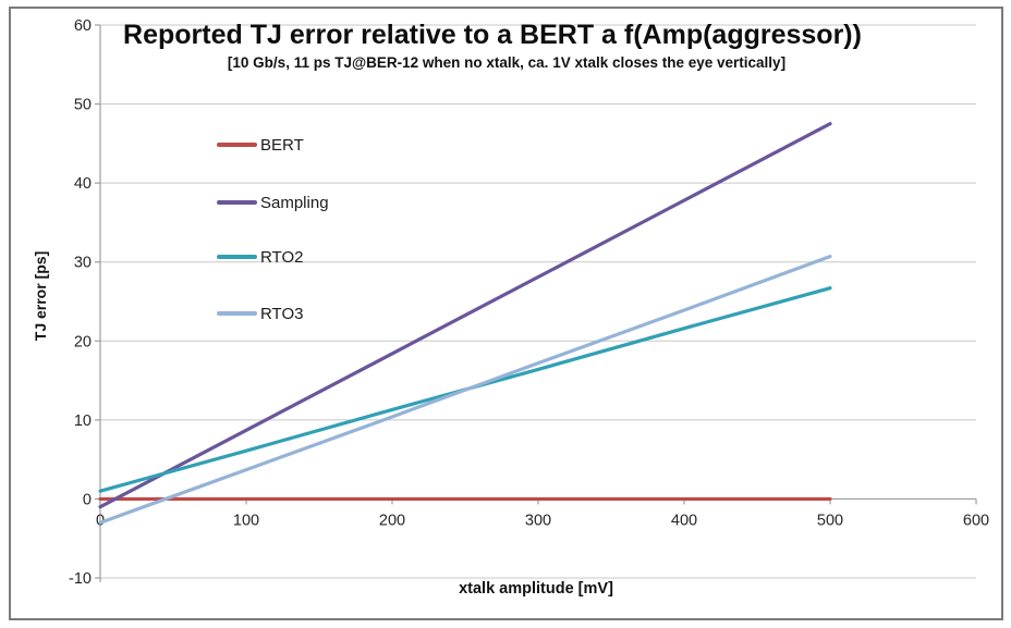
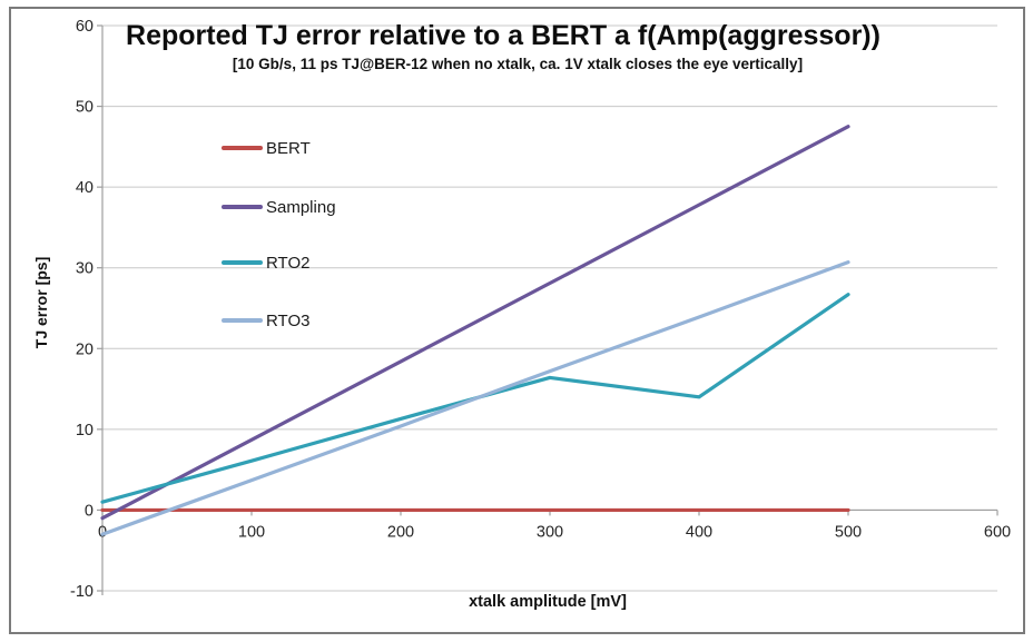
RTO2/400: 22 -> 14
